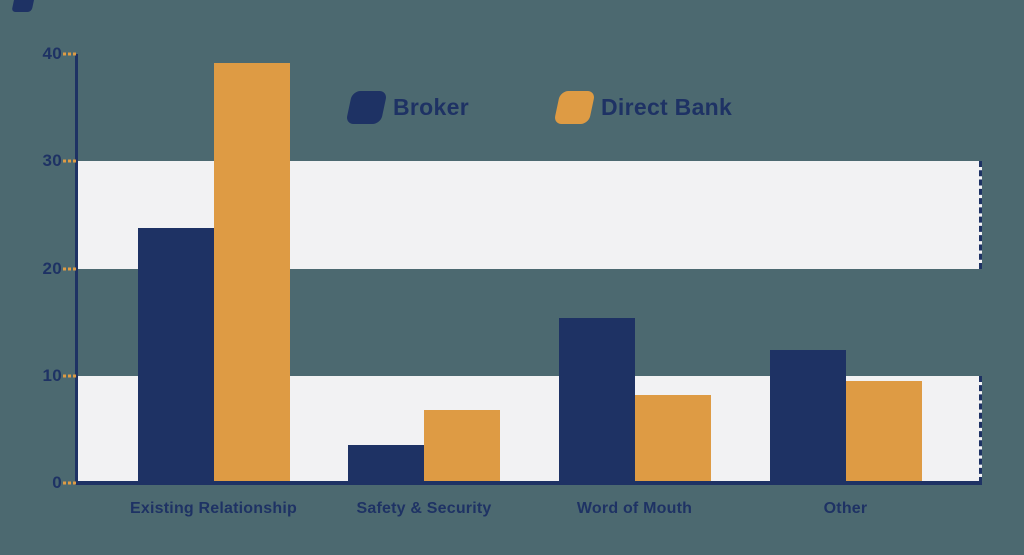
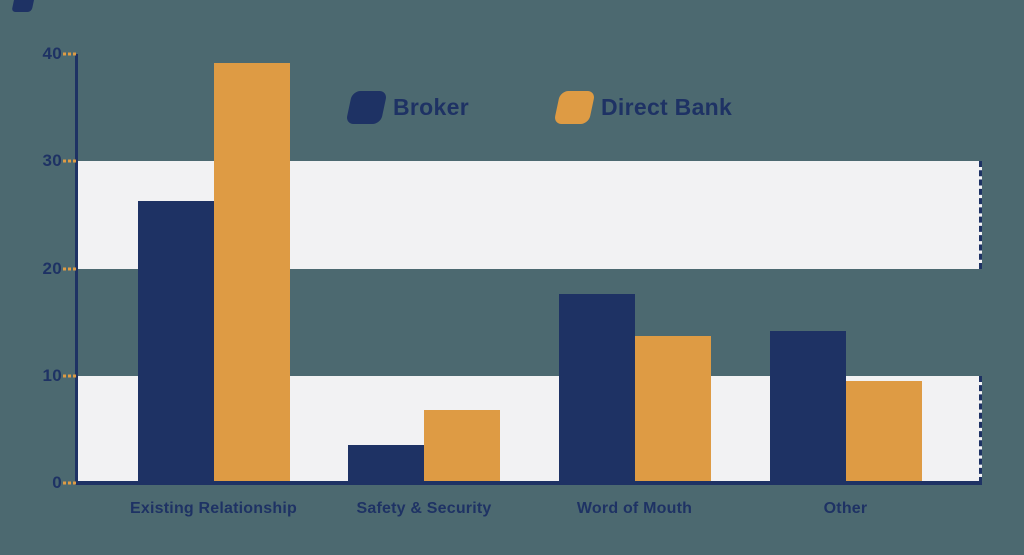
Broker/Existing Relationship: 23.8 -> 26.3
Broker/Word of Mouth: 15.4 -> 17.6
Direct Bank/Word of Mouth: 8.2 -> 13.7
Broker/Other: 12.4 -> 14.2
